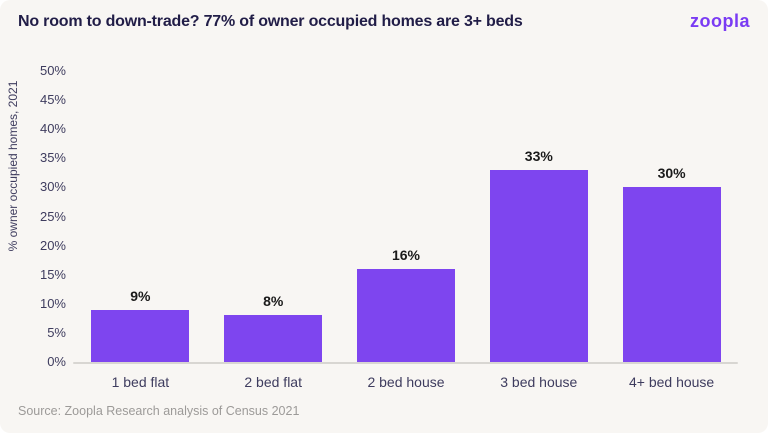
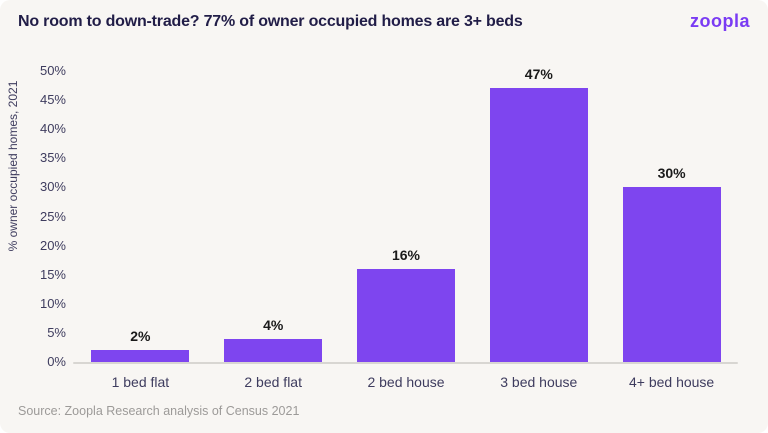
1 bed flat: 9% -> 2%
2 bed flat: 8% -> 4%
3 bed house: 33% -> 47%
